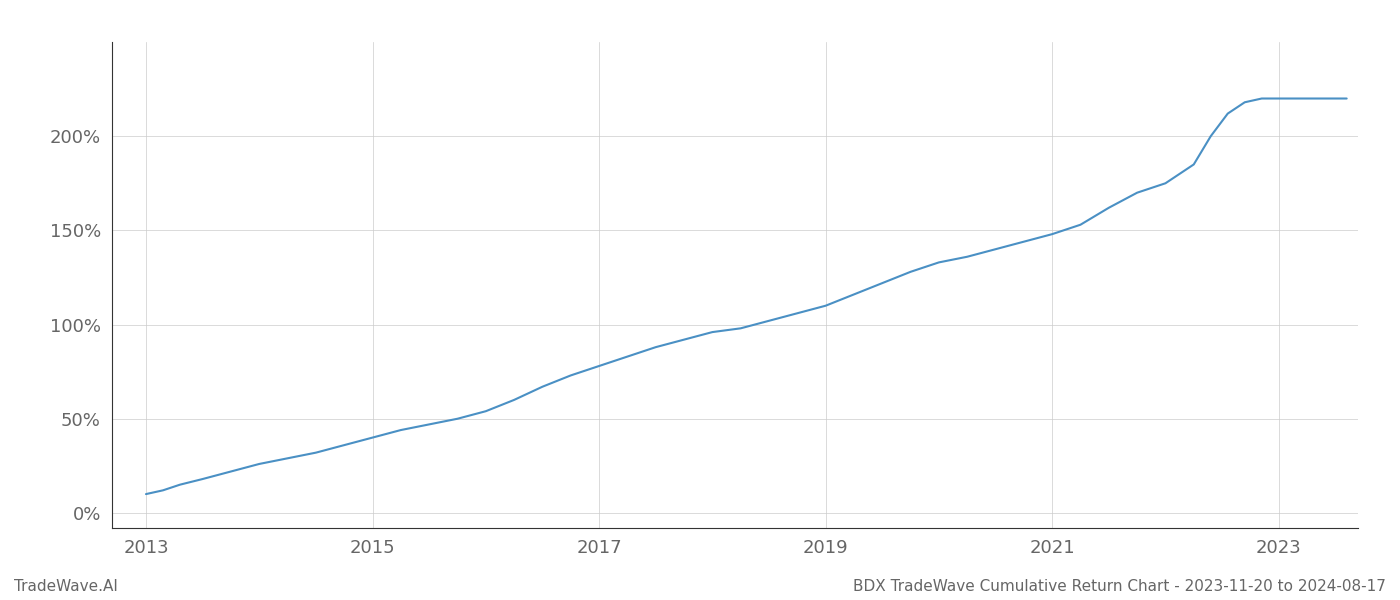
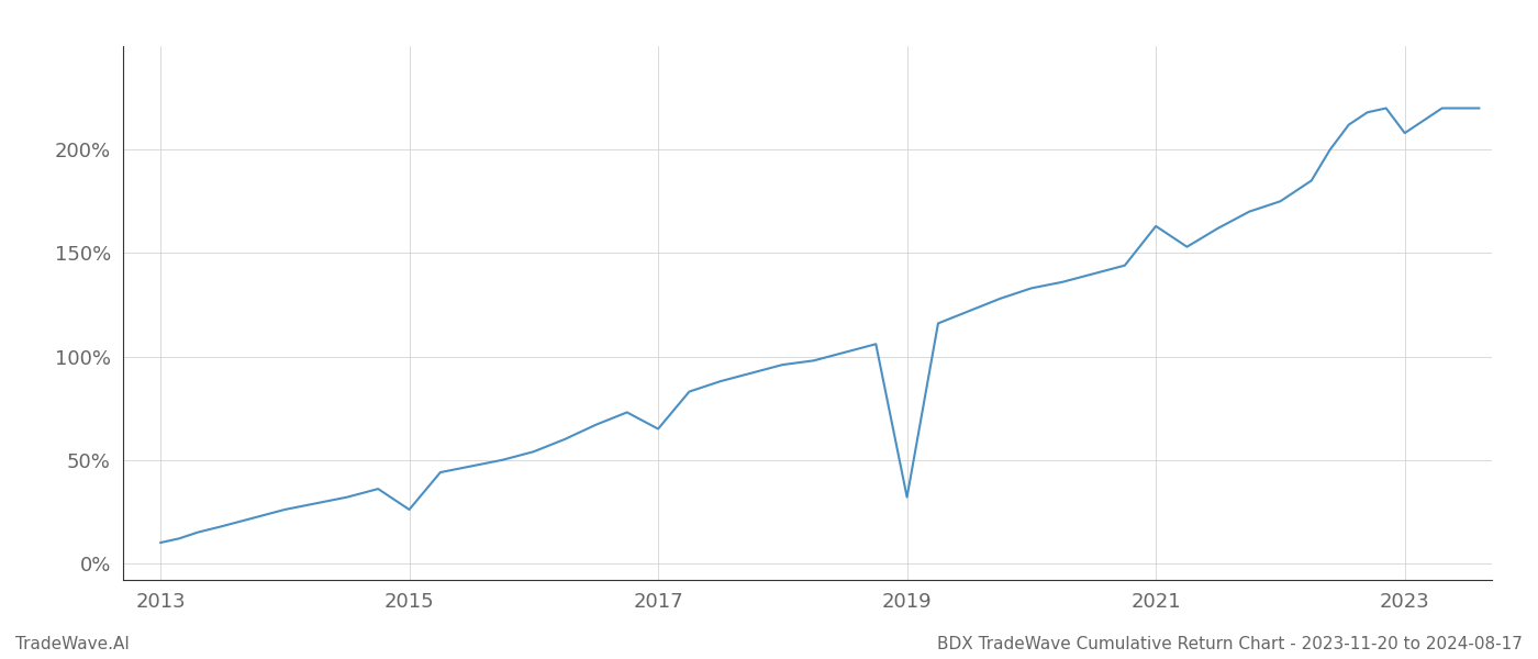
2015: 40% -> 26%
2017: 78% -> 65%
2019: 110% -> 32%
2021: 148% -> 163%
2023: 220% -> 208%
